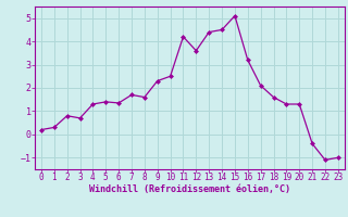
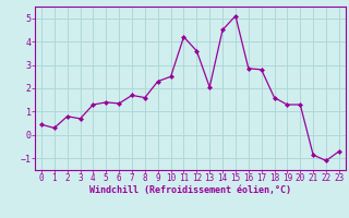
0: 0.20 -> 0.45
13: 4.40 -> 2.05
16: 3.20 -> 2.85
17: 2.10 -> 2.80
21: -0.40 -> -0.85
23: -1.00 -> -0.70
